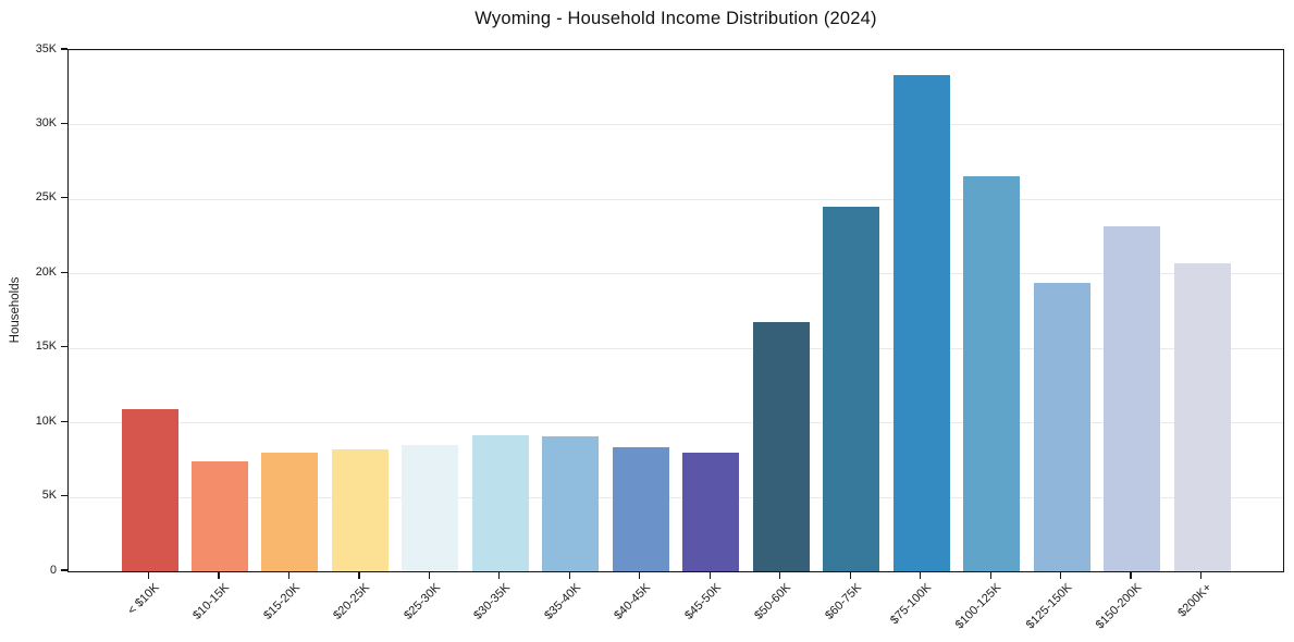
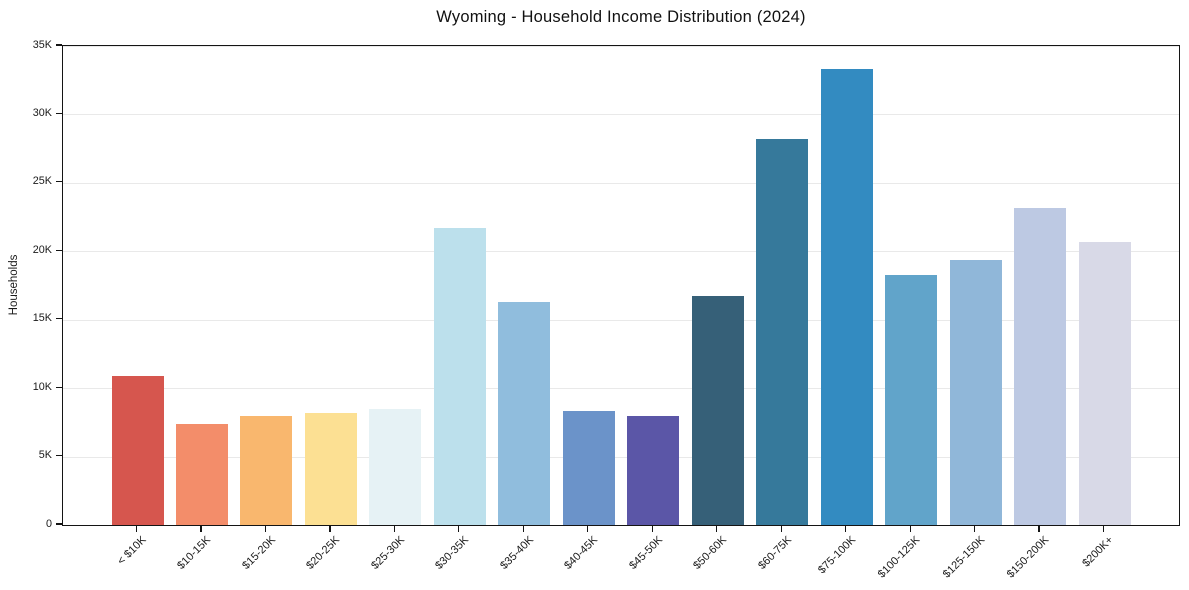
$30-35K: 9.2K -> 21.7K
$35-40K: 9.1K -> 16.3K
$60-75K: 24.4K -> 28.2K
$100-125K: 26.6K -> 18.3K
